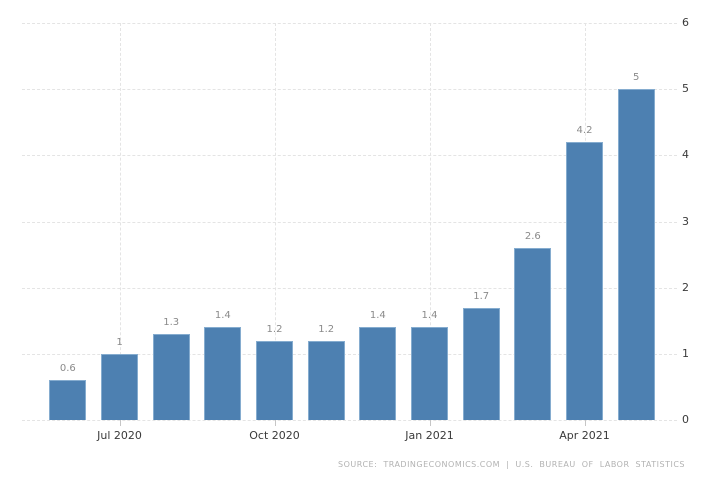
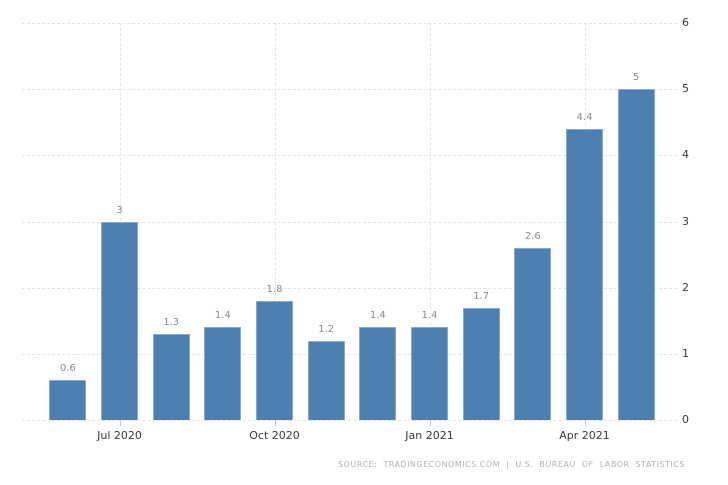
Jul 2020: 1 -> 3
Oct 2020: 1.2 -> 1.8
Apr 2021: 4.2 -> 4.4
